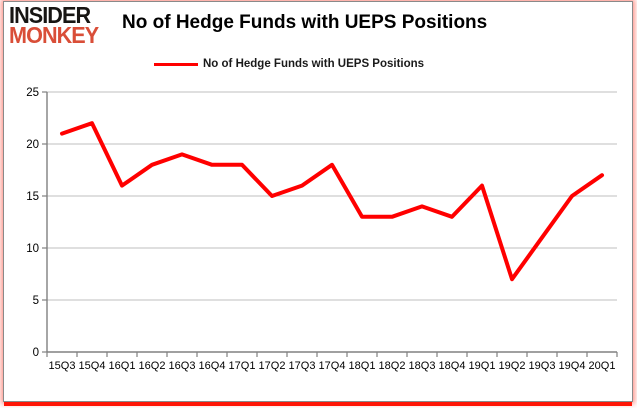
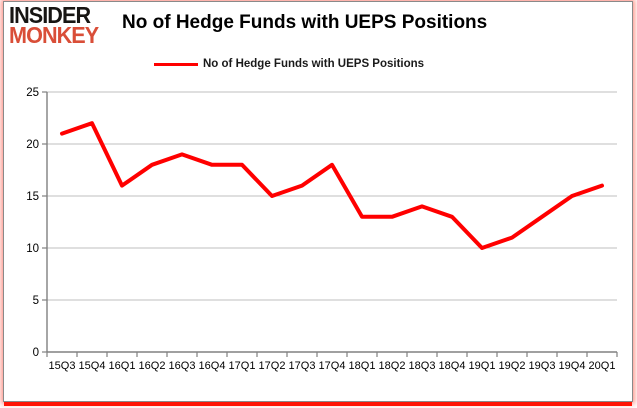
19Q1: 16 -> 10
19Q2: 7 -> 11
19Q3: 11 -> 13
20Q1: 17 -> 16
